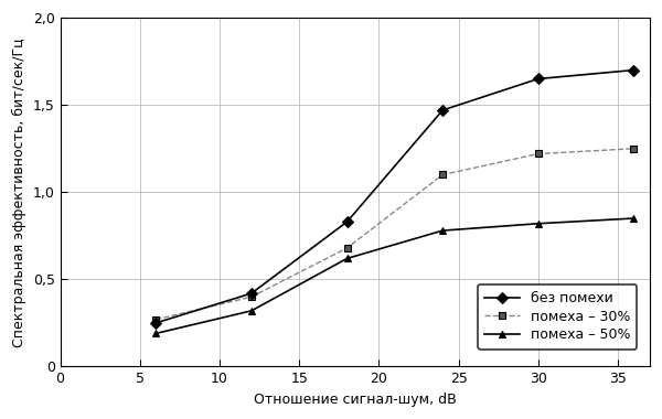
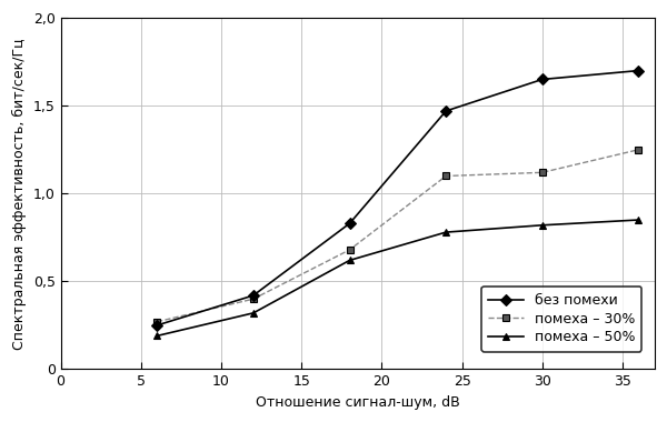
помеха – 30%/30: 1,22 -> 1,12
